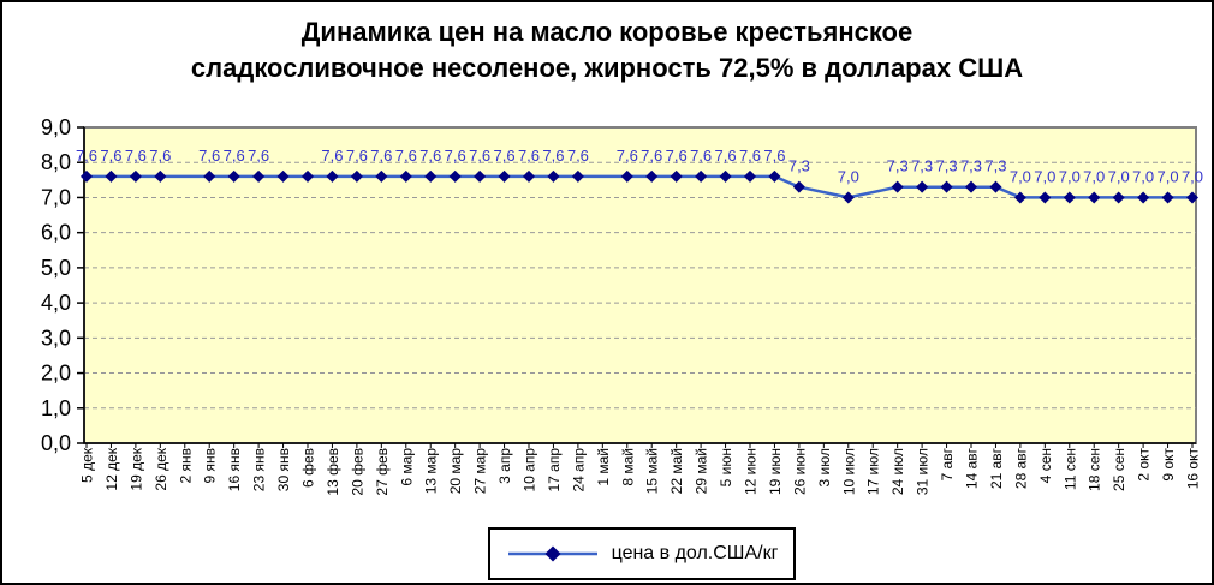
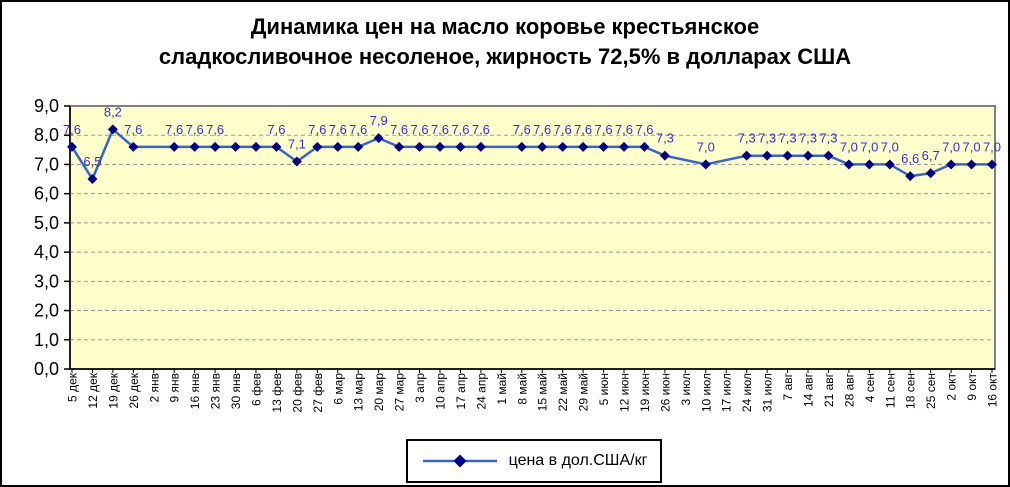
12 дек: 7,6 -> 6,5
19 дек: 7,6 -> 8,2
20 фев: 7,6 -> 7,1
20 мар: 7,6 -> 7,9
18 сен: 7,0 -> 6,6
25 сен: 7,0 -> 6,7
